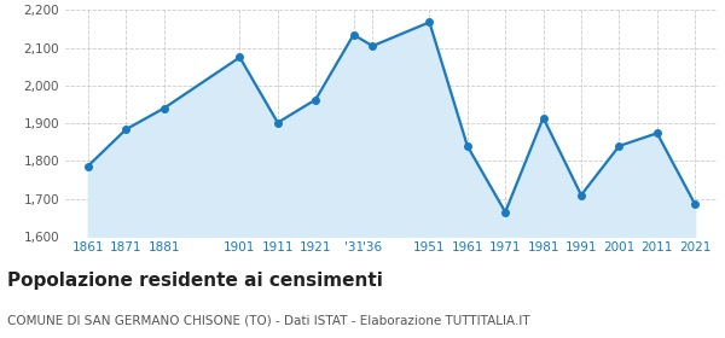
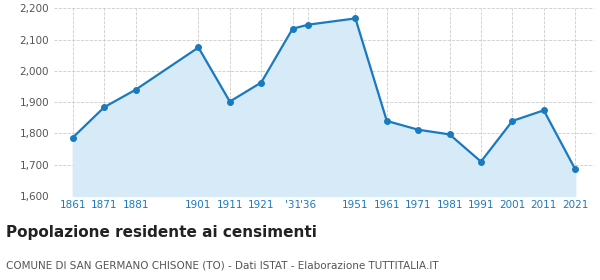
'36: 2,105 -> 2,148
1971: 1,665 -> 1,812
1981: 1,915 -> 1,797
